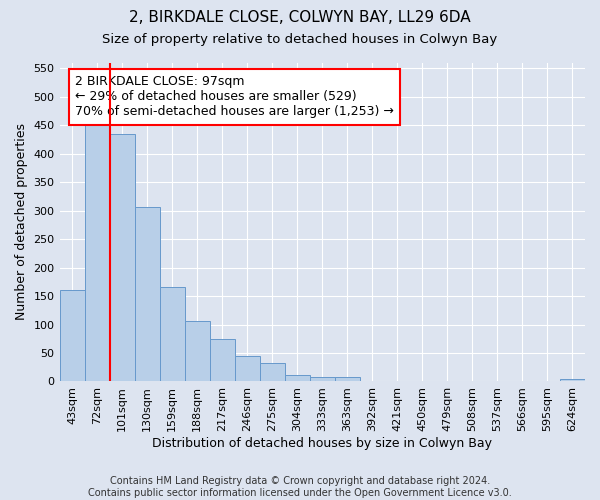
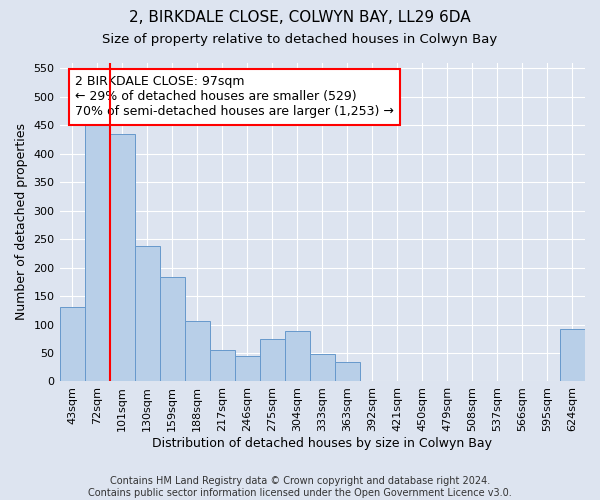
43sqm: 160 -> 130
130sqm: 307 -> 238
159sqm: 165 -> 184
217sqm: 74 -> 56
275sqm: 33 -> 74
304sqm: 11 -> 88
333sqm: 8 -> 48
363sqm: 8 -> 34
624sqm: 4 -> 92
